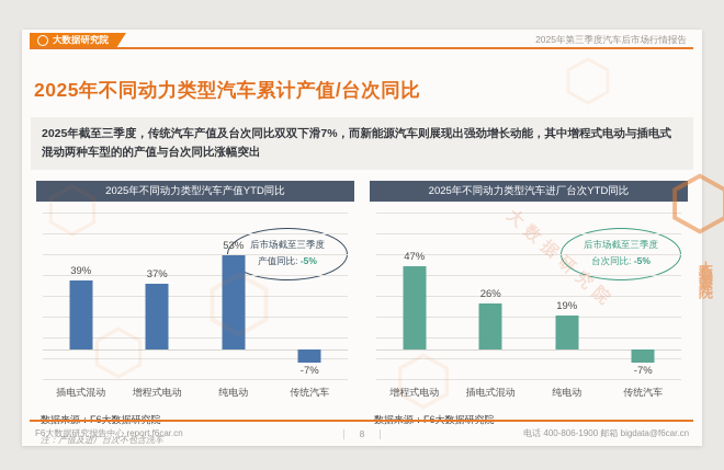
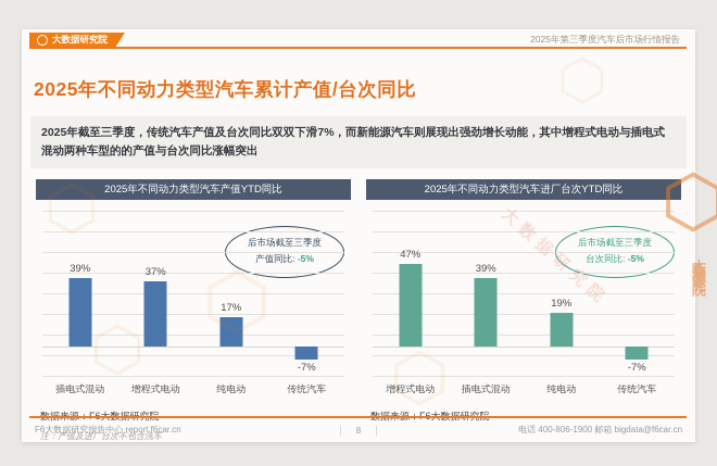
2025年不同动力类型汽车产值YTD同比/纯电动: 53% -> 17%
2025年不同动力类型汽车进厂台次YTD同比/插电式混动: 26% -> 39%
